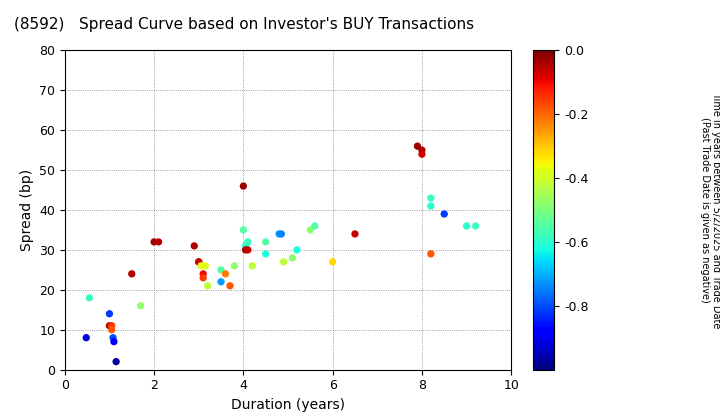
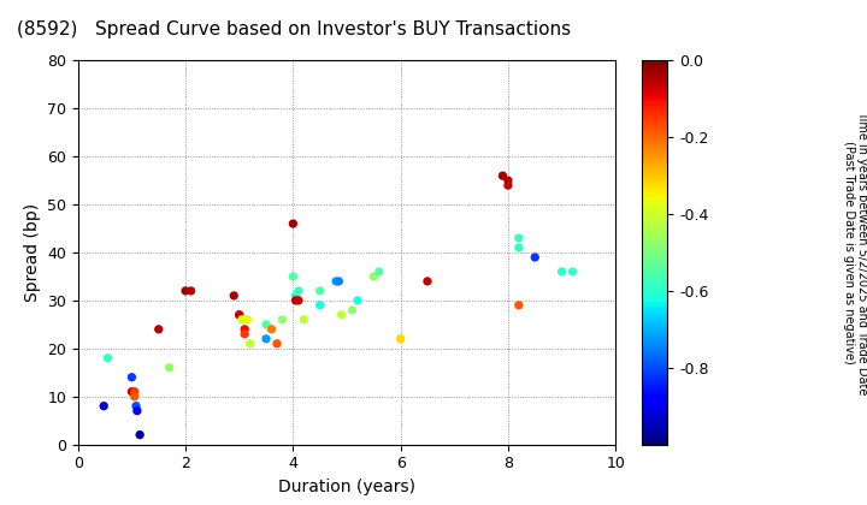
6: 27 -> 22
